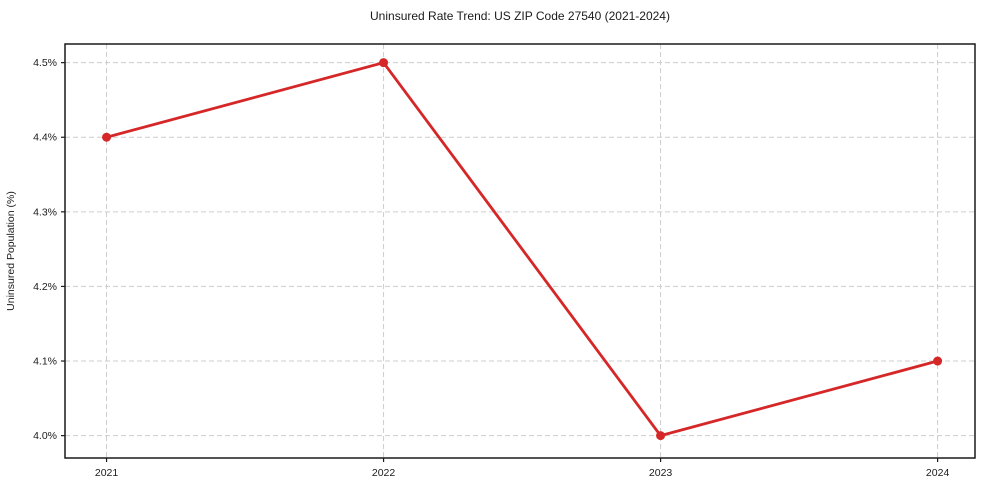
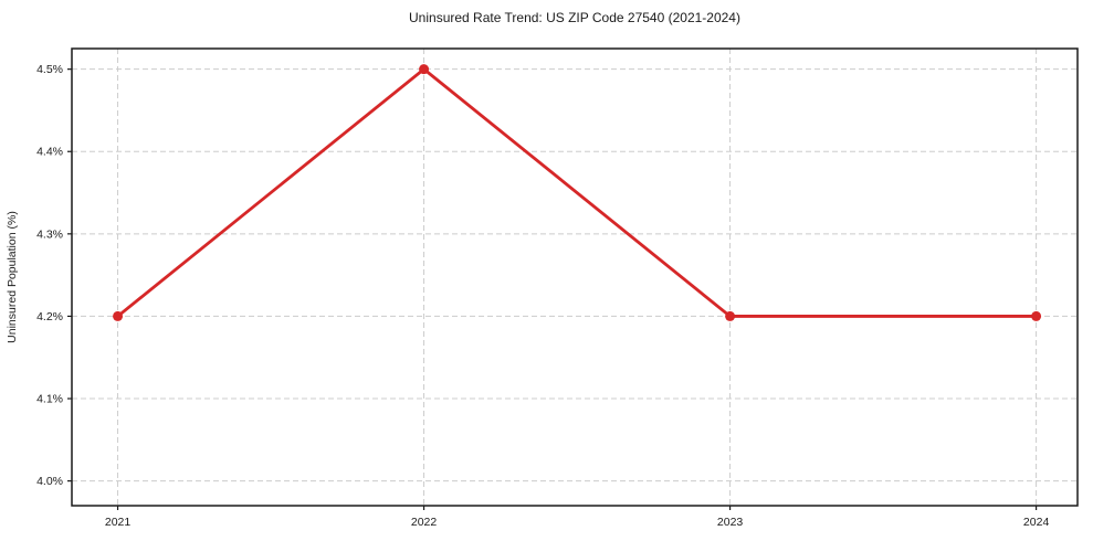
2021: 4.4% -> 4.2%
2023: 4.0% -> 4.2%
2024: 4.1% -> 4.2%
